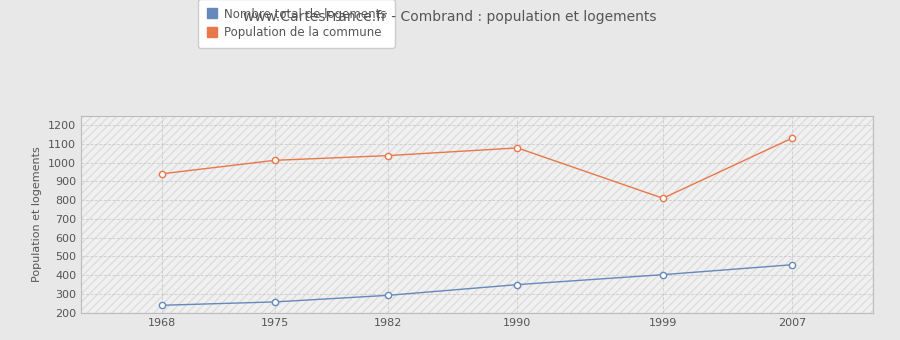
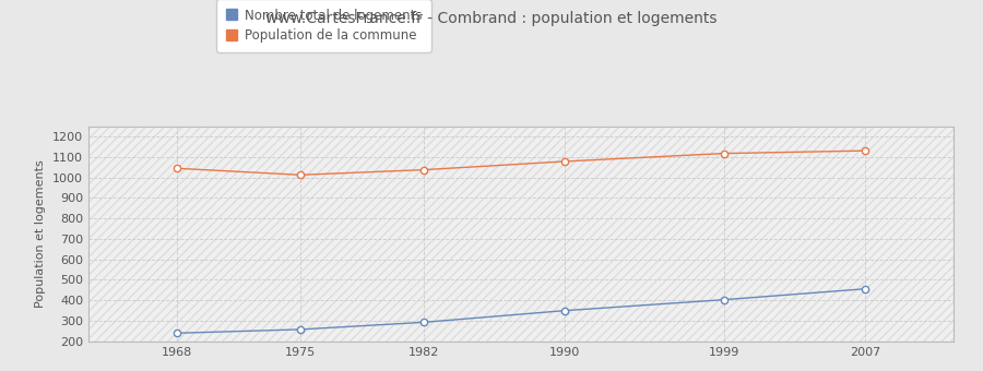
Population de la commune/1968: 940 -> 1040
Population de la commune/1999: 810 -> 1120
